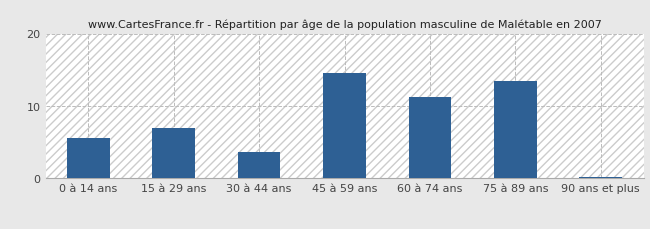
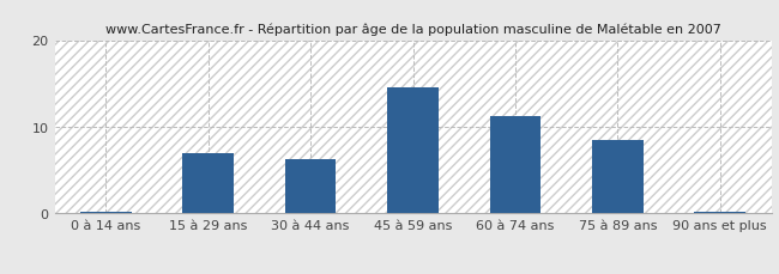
0 à 14 ans: 5.6 -> 0.2
30 à 44 ans: 3.6 -> 6.2
75 à 89 ans: 13.4 -> 8.5
